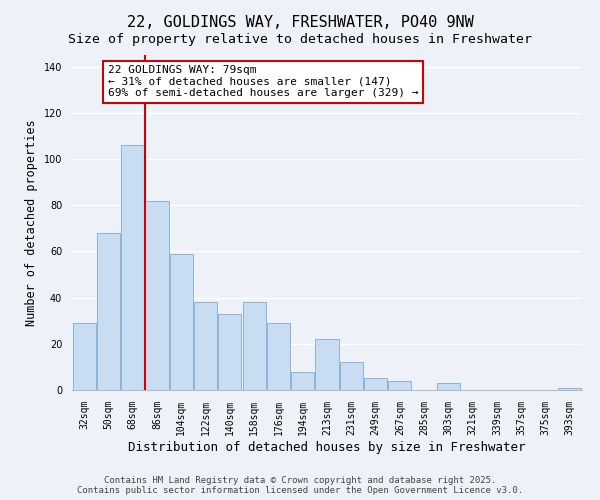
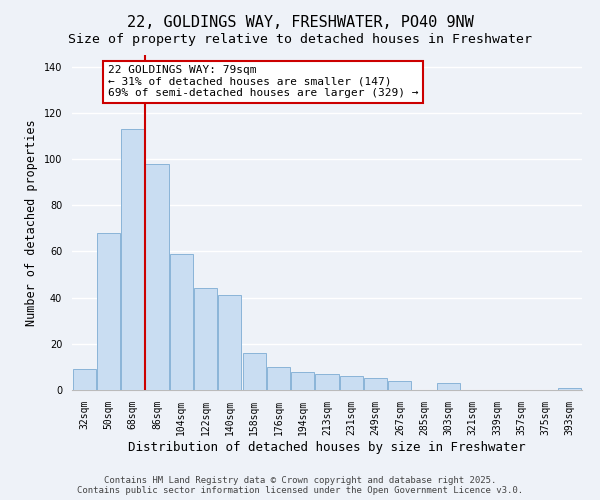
32sqm: 29 -> 9
68sqm: 106 -> 113
86sqm: 82 -> 98
122sqm: 38 -> 44
140sqm: 33 -> 41
158sqm: 38 -> 16
176sqm: 29 -> 10
213sqm: 22 -> 7
231sqm: 12 -> 6
